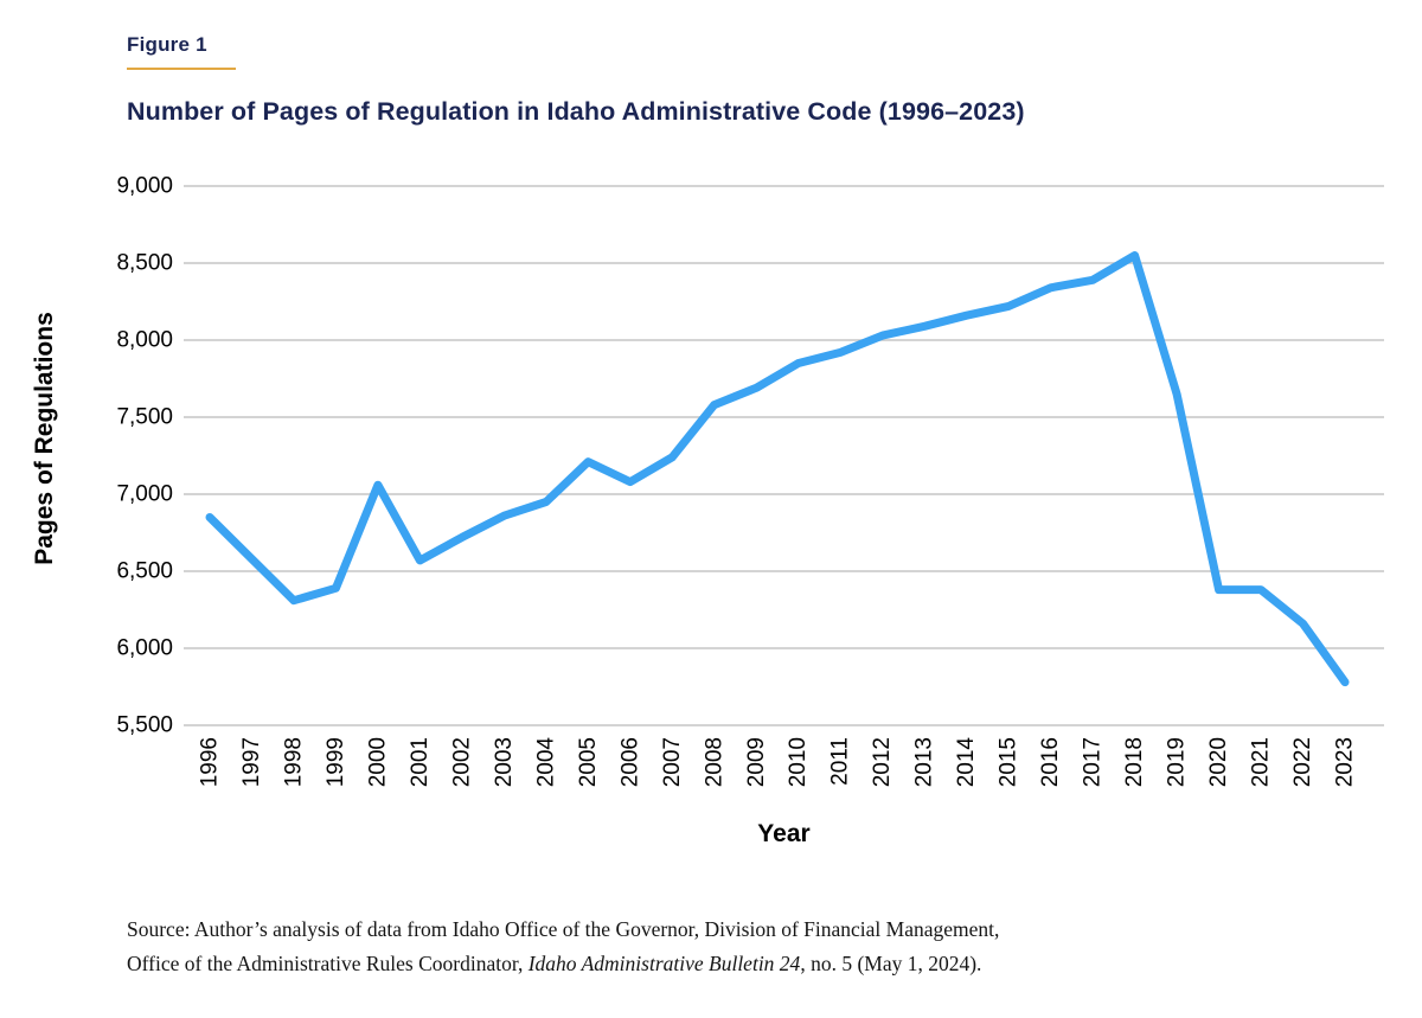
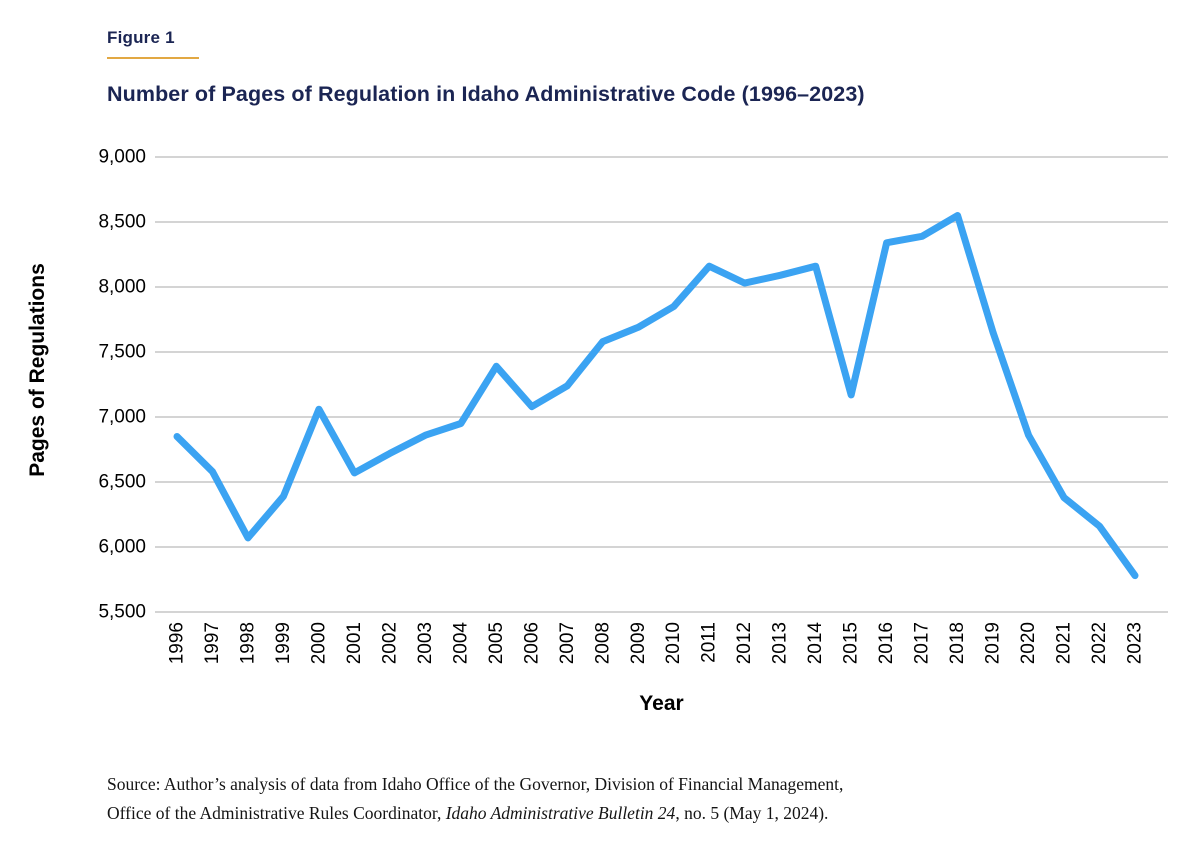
1998: 6310 -> 6070
2005: 7210 -> 7390
2011: 7920 -> 8160
2015: 8220 -> 7170
2020: 6380 -> 6860
